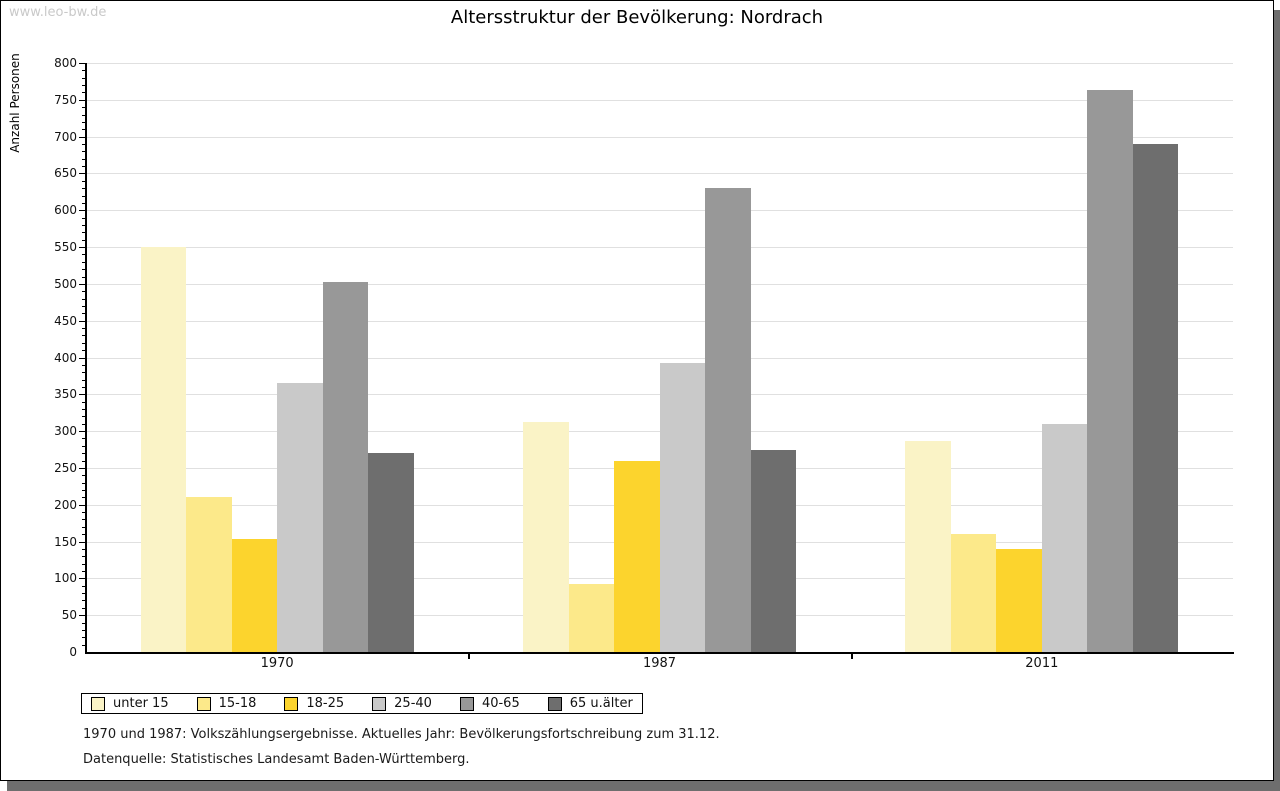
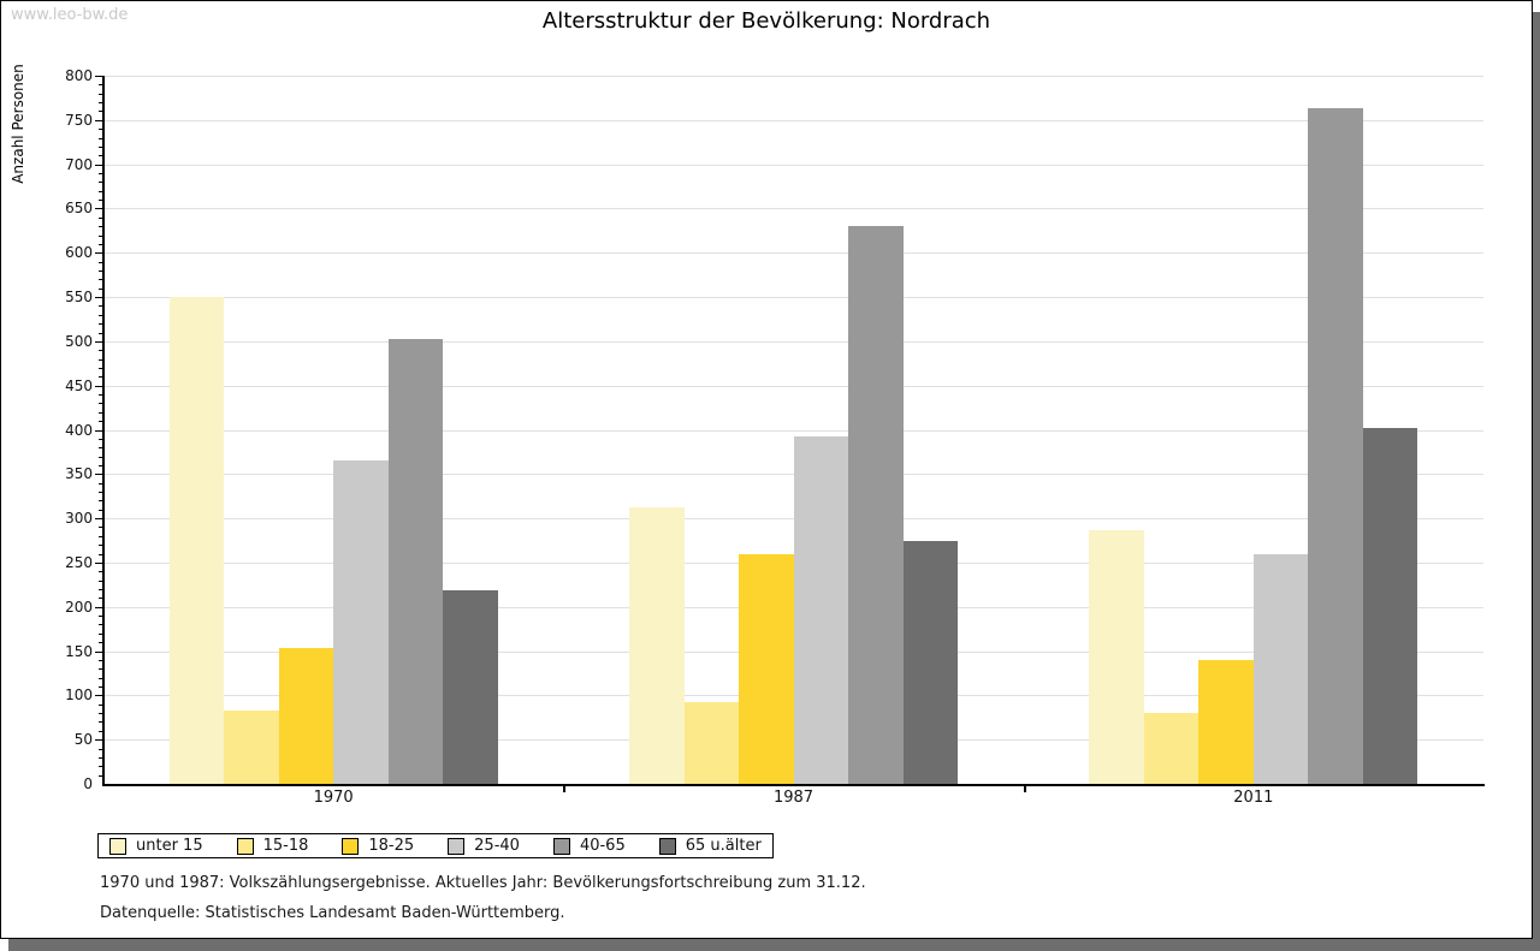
15-18/1970: 210 -> 80
65 u.älter/1970: 270 -> 220
15-18/2011: 160 -> 80
25-40/2011: 310 -> 260
65 u.älter/2011: 690 -> 400
